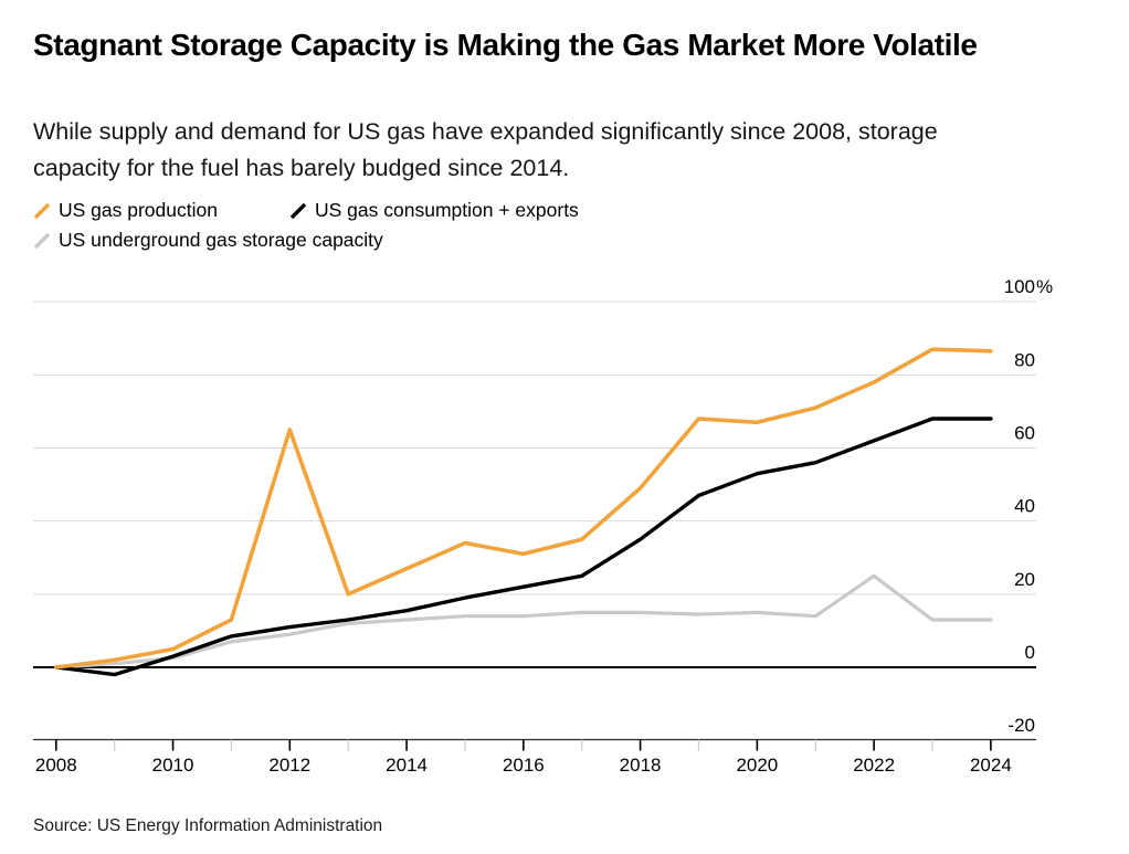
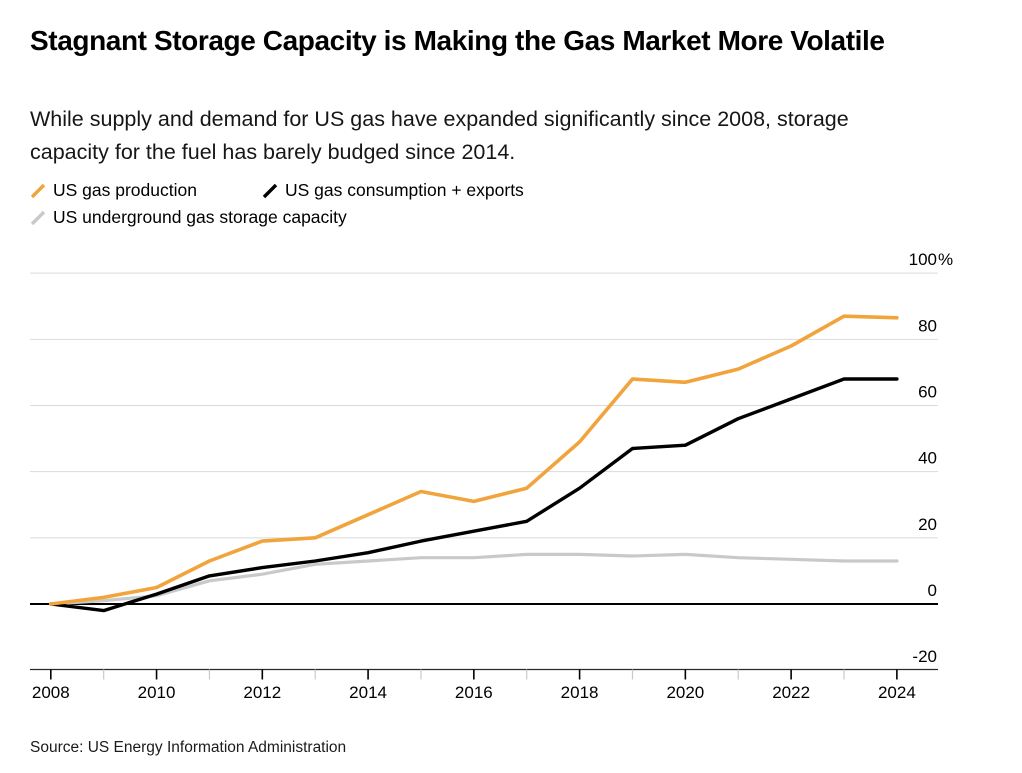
US gas production/2012: 65 -> 19
US gas consumption + exports/2020: 53 -> 48
US underground gas storage capacity/2022: 25 -> 14
